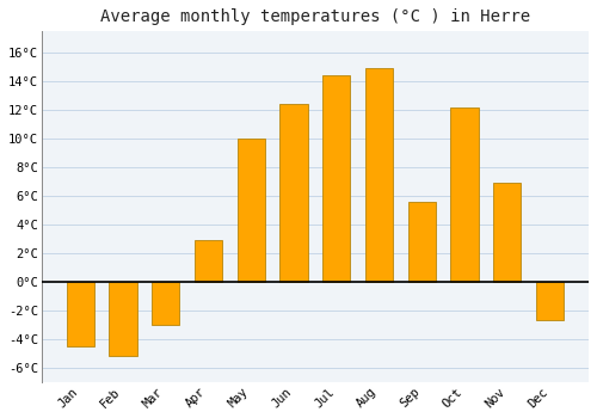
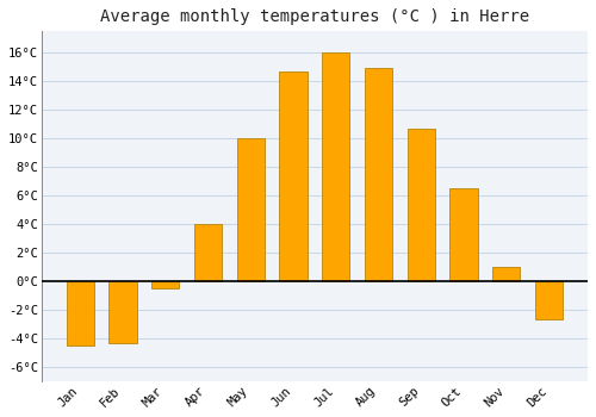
Feb: -5.2°C -> -4.3°C
Mar: -3.0°C -> -0.5°C
Apr: 2.9°C -> 4.0°C
Jun: 12.4°C -> 14.7°C
Jul: 14.4°C -> 16.0°C
Sep: 5.6°C -> 10.7°C
Oct: 12.2°C -> 6.5°C
Nov: 6.9°C -> 1.0°C
